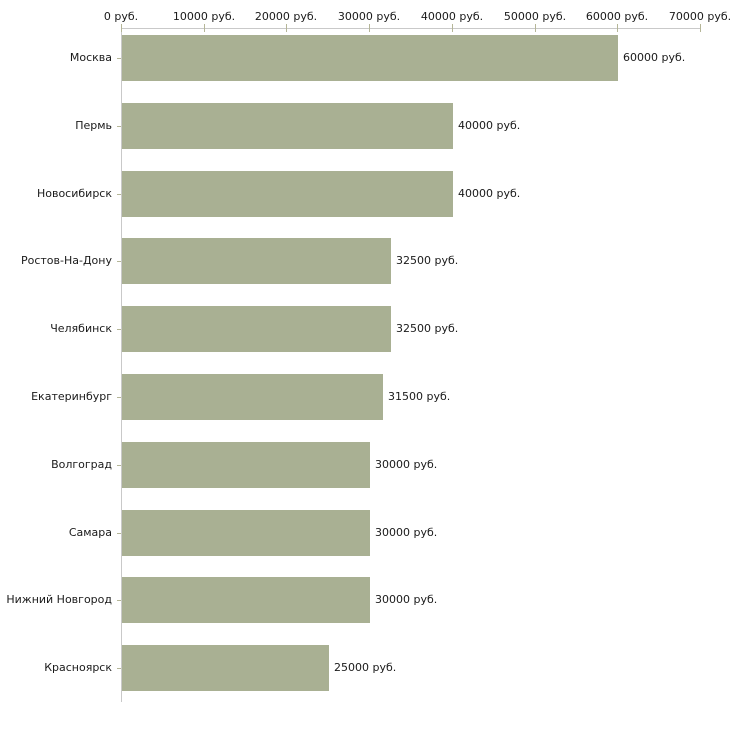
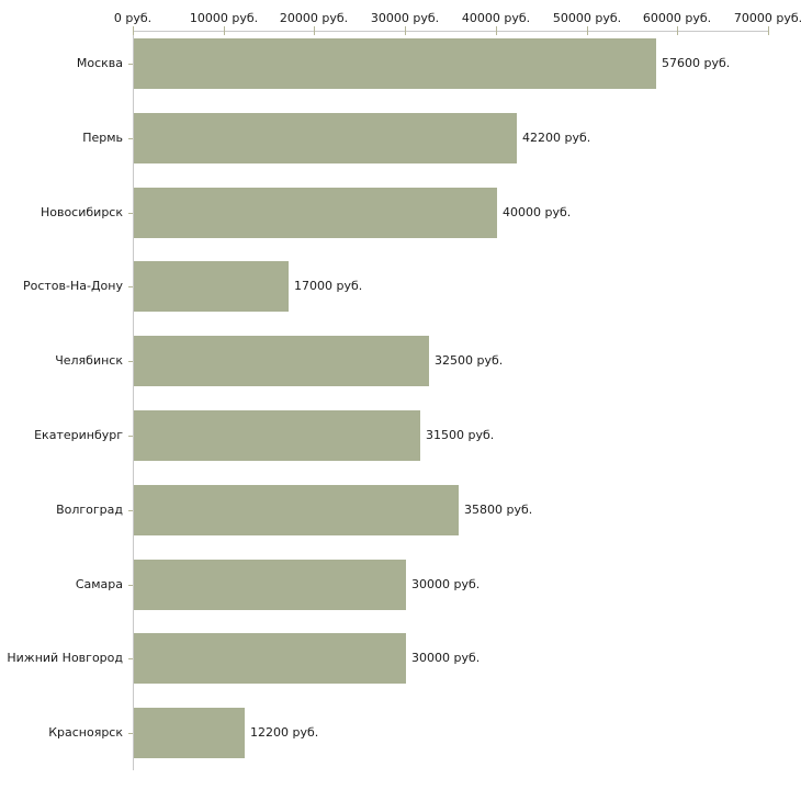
Москва: 60000 -> 57600
Пермь: 40000 -> 42200
Ростов-На-Дону: 32500 -> 17000
Волгоград: 30000 -> 35800
Красноярск: 25000 -> 12200
